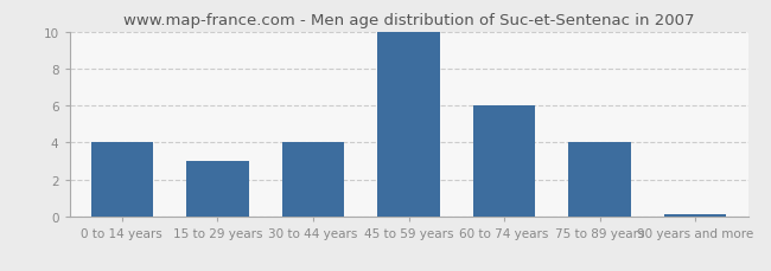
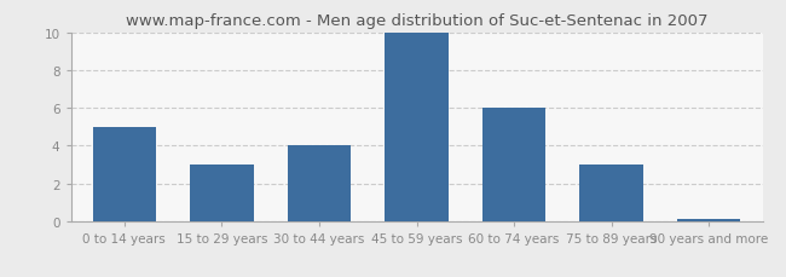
0 to 14 years: 4.0 -> 5.0
75 to 89 years: 4.0 -> 3.0
